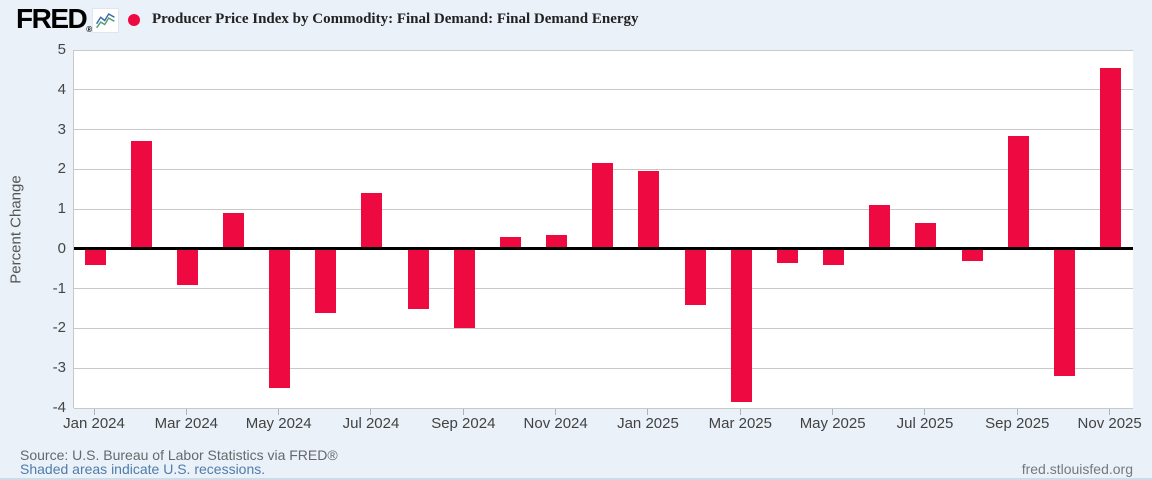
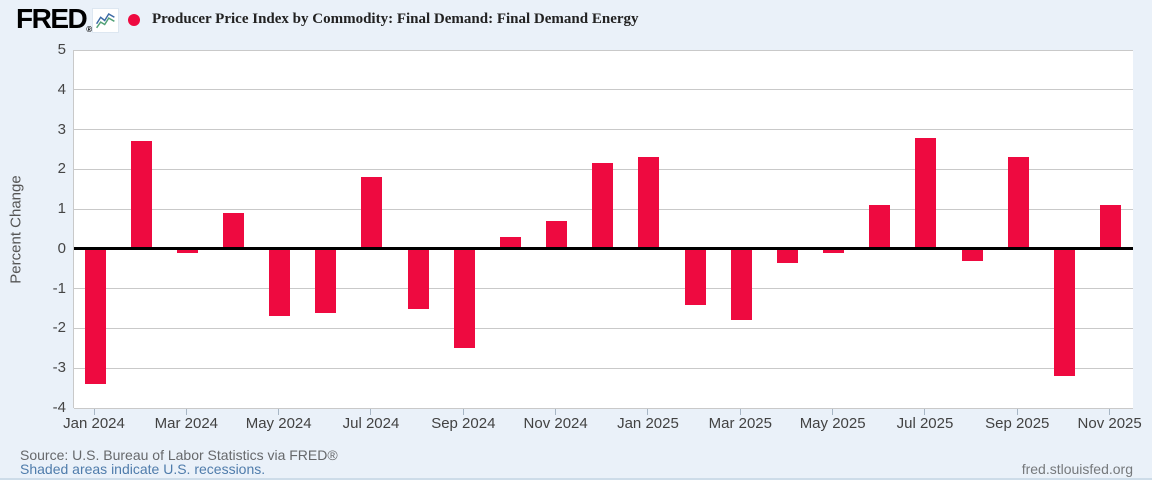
Jan 2024: -0.4 -> -3.4
Mar 2024: -0.9 -> -0.1
May 2024: -3.5 -> -1.7
Jul 2024: 1.4 -> 1.8
Sep 2024: -2.0 -> -2.5
Nov 2024: 0.3 -> 0.7
Jan 2025: 1.9 -> 2.3
Mar 2025: -3.9 -> -1.8
May 2025: -0.4 -> -0.1
Jul 2025: 0.7 -> 2.8
Sep 2025: 2.9 -> 2.3
Nov 2025: 4.5 -> 1.1
